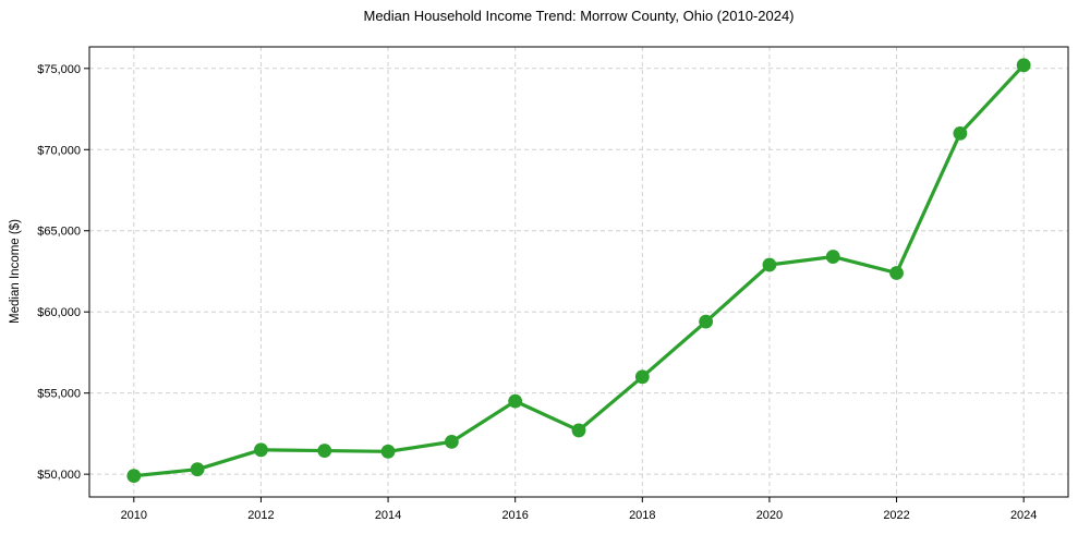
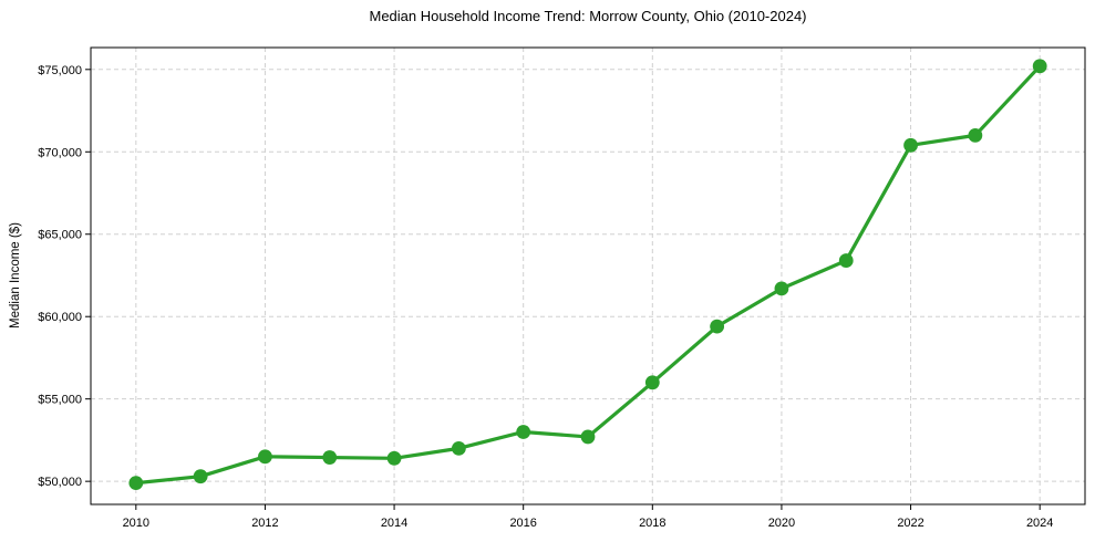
2016: $54500 -> $53000
2020: $62900 -> $61700
2022: $62400 -> $70400
